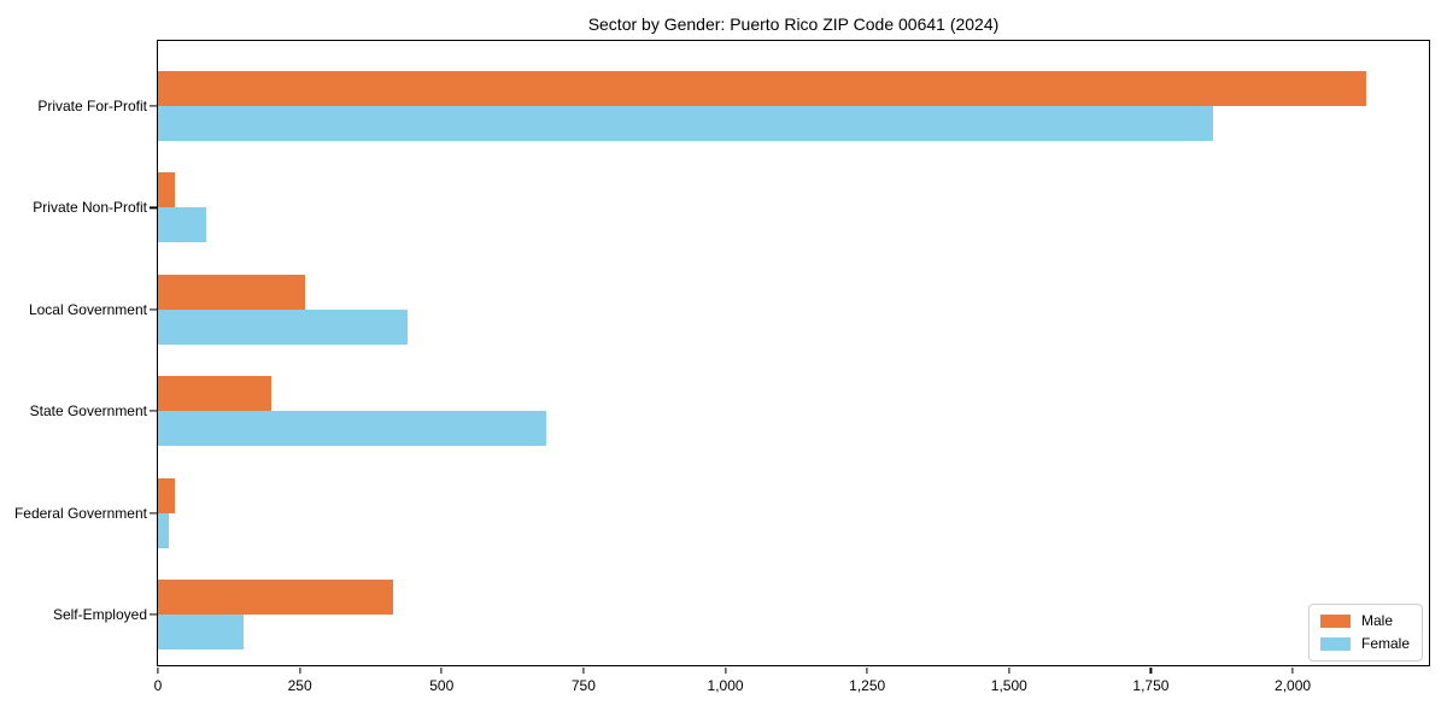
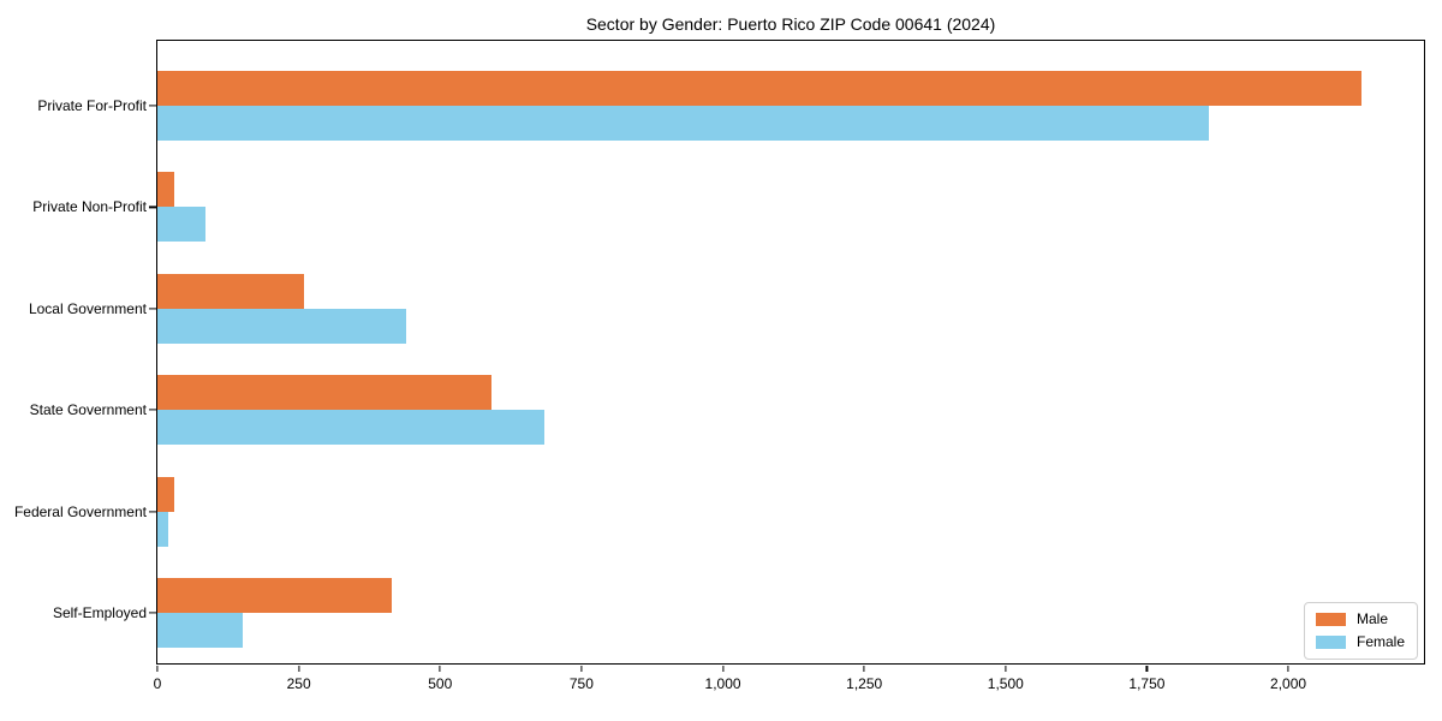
Male/State Government: 200 -> 590
